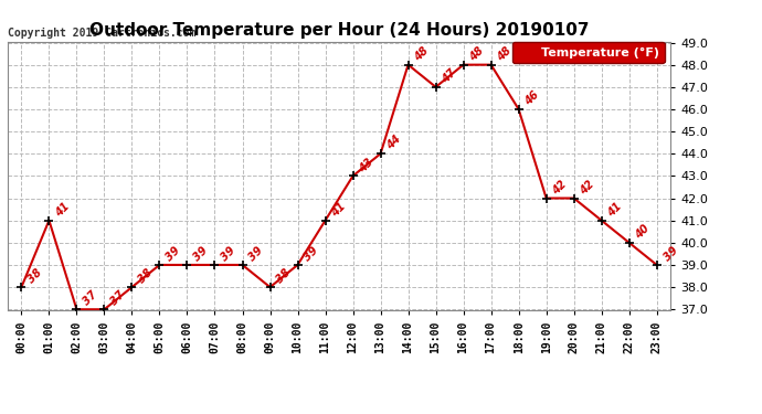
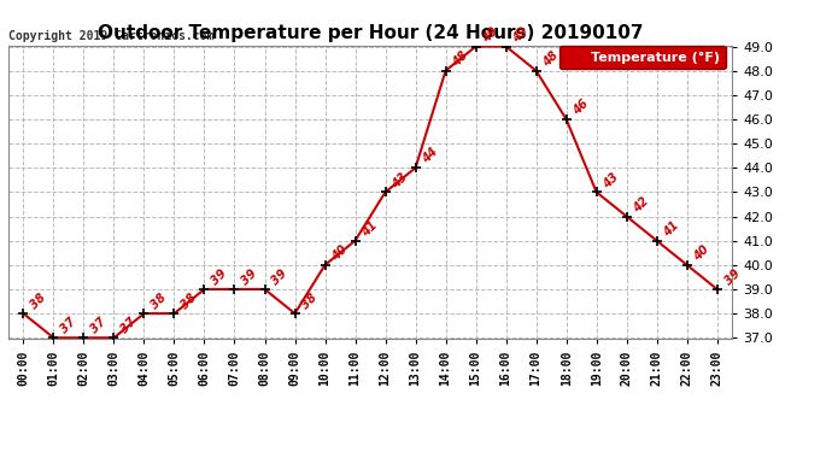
01:00: 41 -> 37
05:00: 39 -> 38
10:00: 39 -> 40
15:00: 47 -> 49
16:00: 48 -> 49
19:00: 42 -> 43
